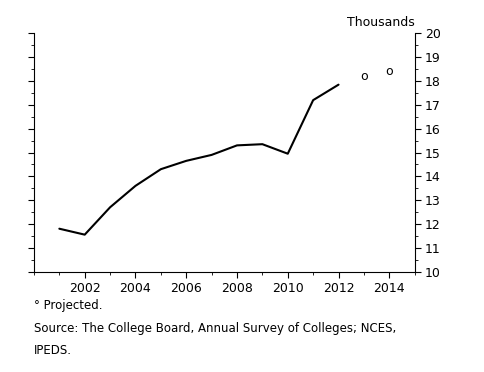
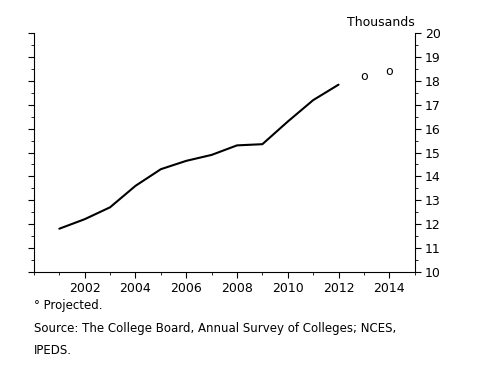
2002: 11.55 -> 12.20
2010: 14.95 -> 16.30
